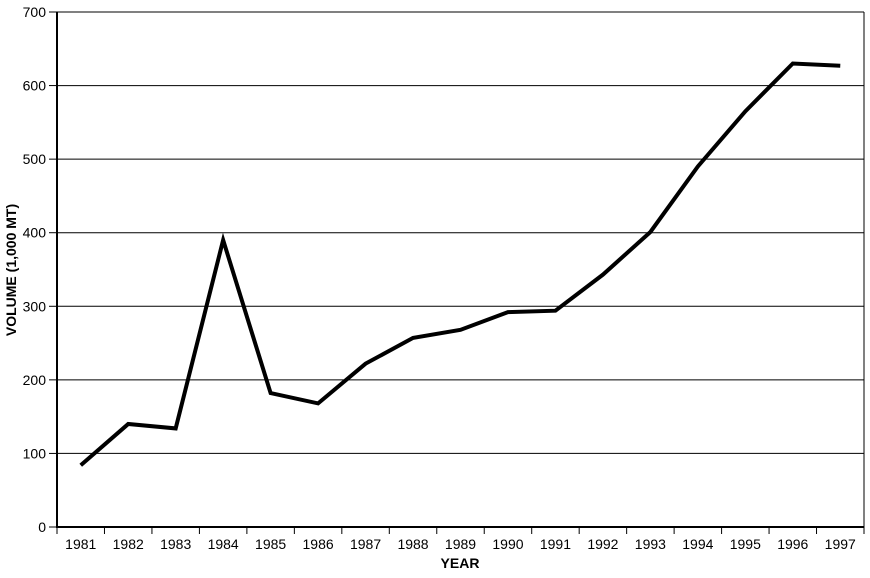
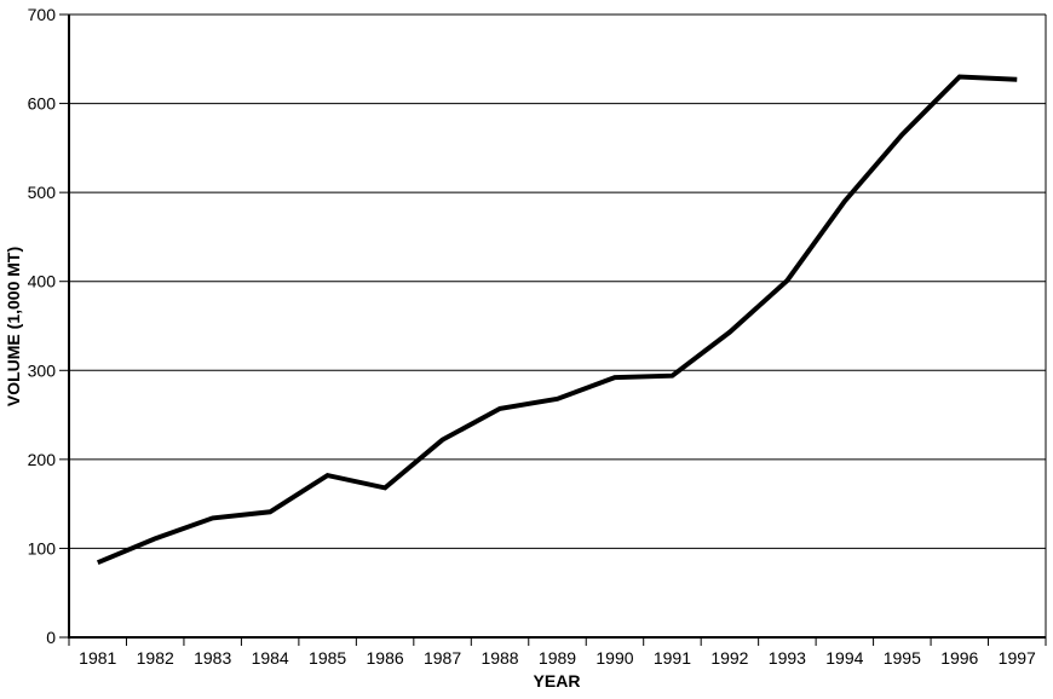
1982: 140 -> 110
1984: 390 -> 140
